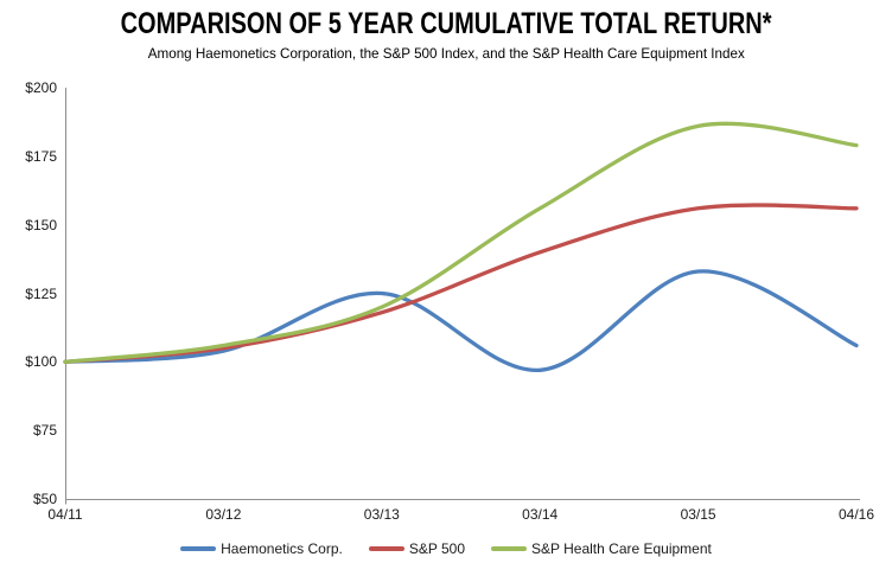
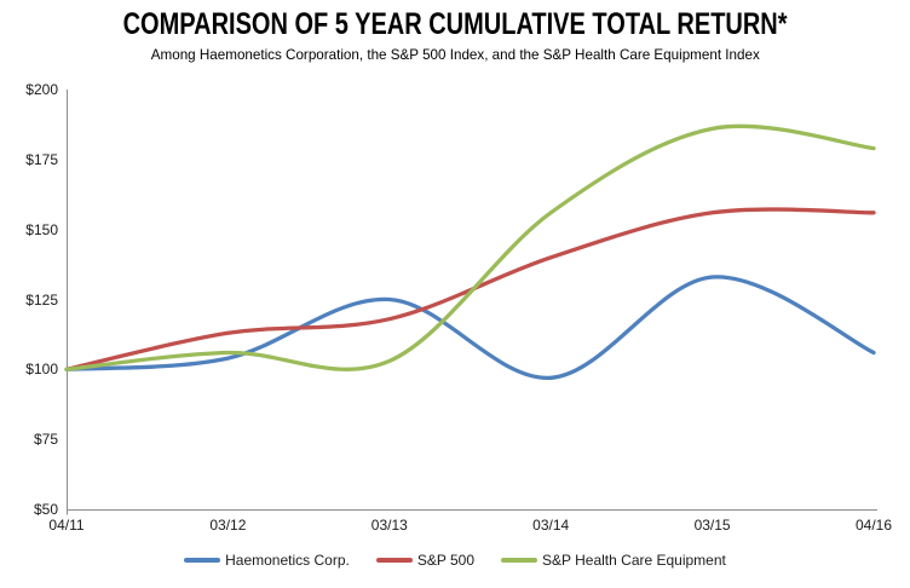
S&P 500/03/12: $105 -> $113
S&P Health Care Equipment/03/13: $120 -> $103
